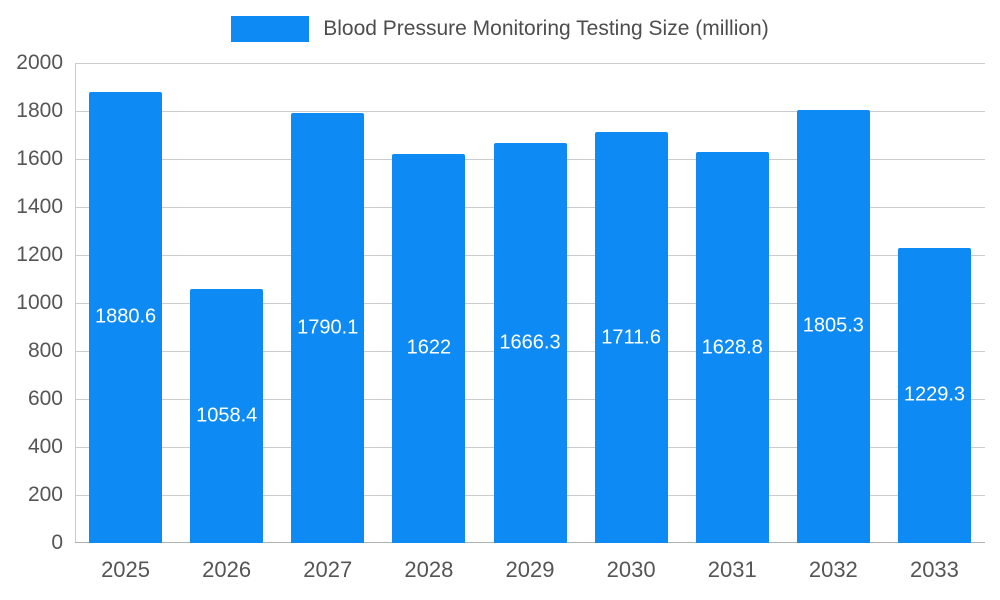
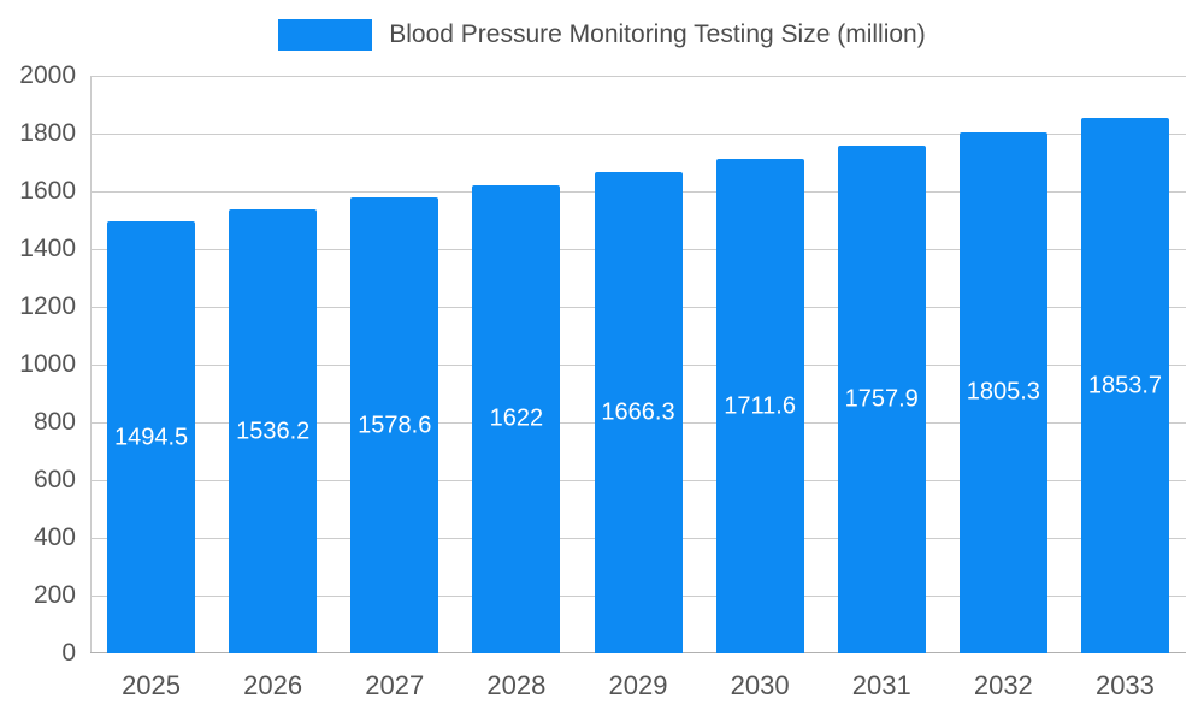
2025: 1880.6 -> 1494.5
2026: 1058.4 -> 1536.2
2027: 1790.1 -> 1578.6
2031: 1628.8 -> 1757.9
2033: 1229.3 -> 1853.7
